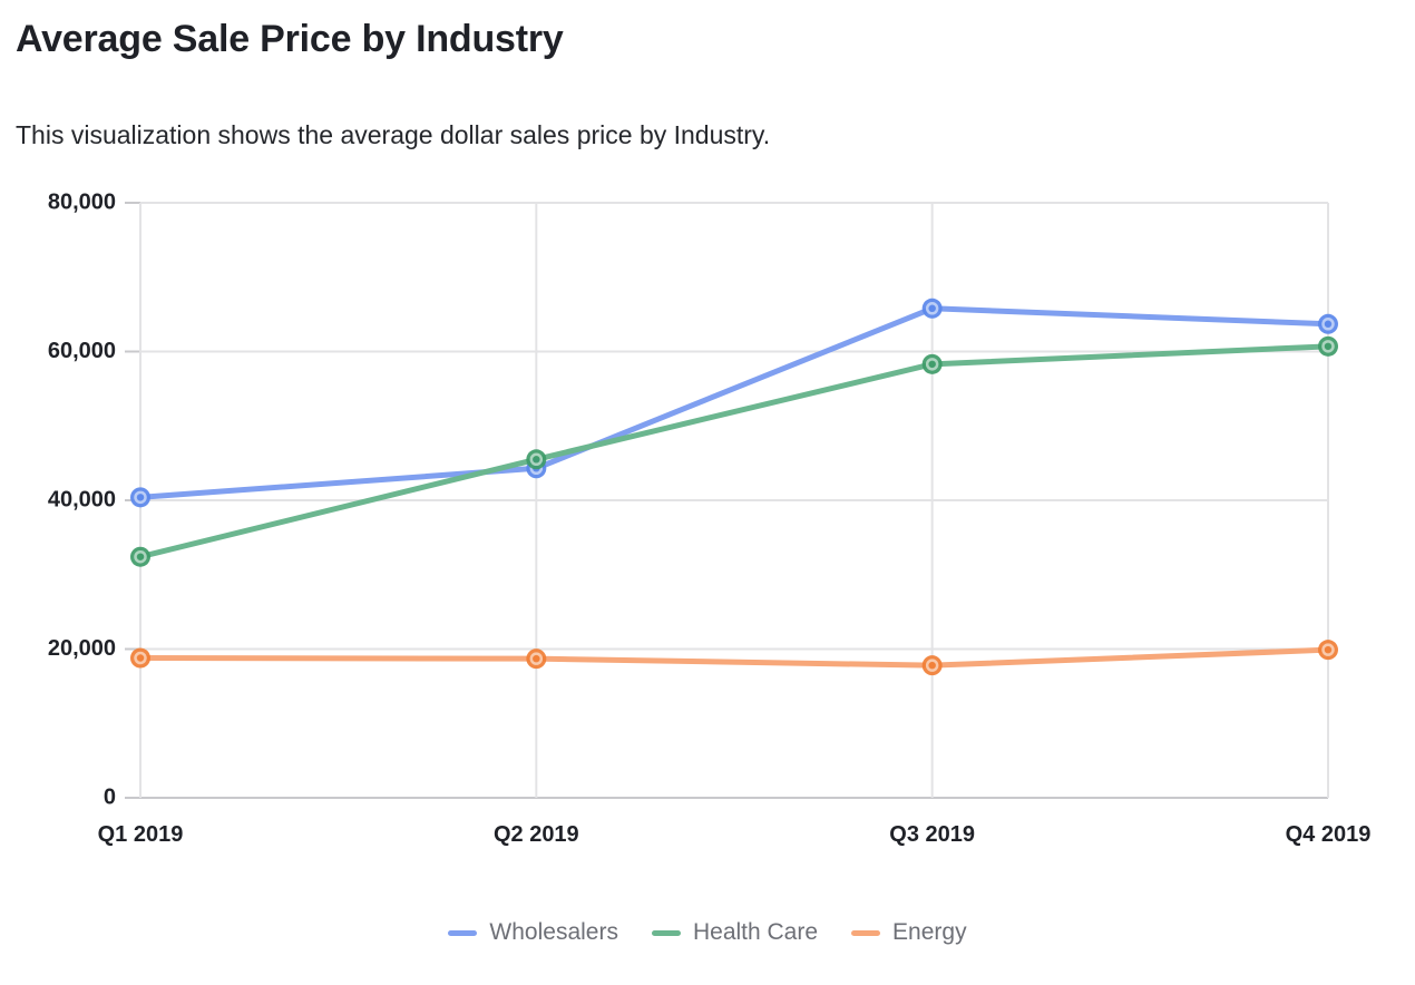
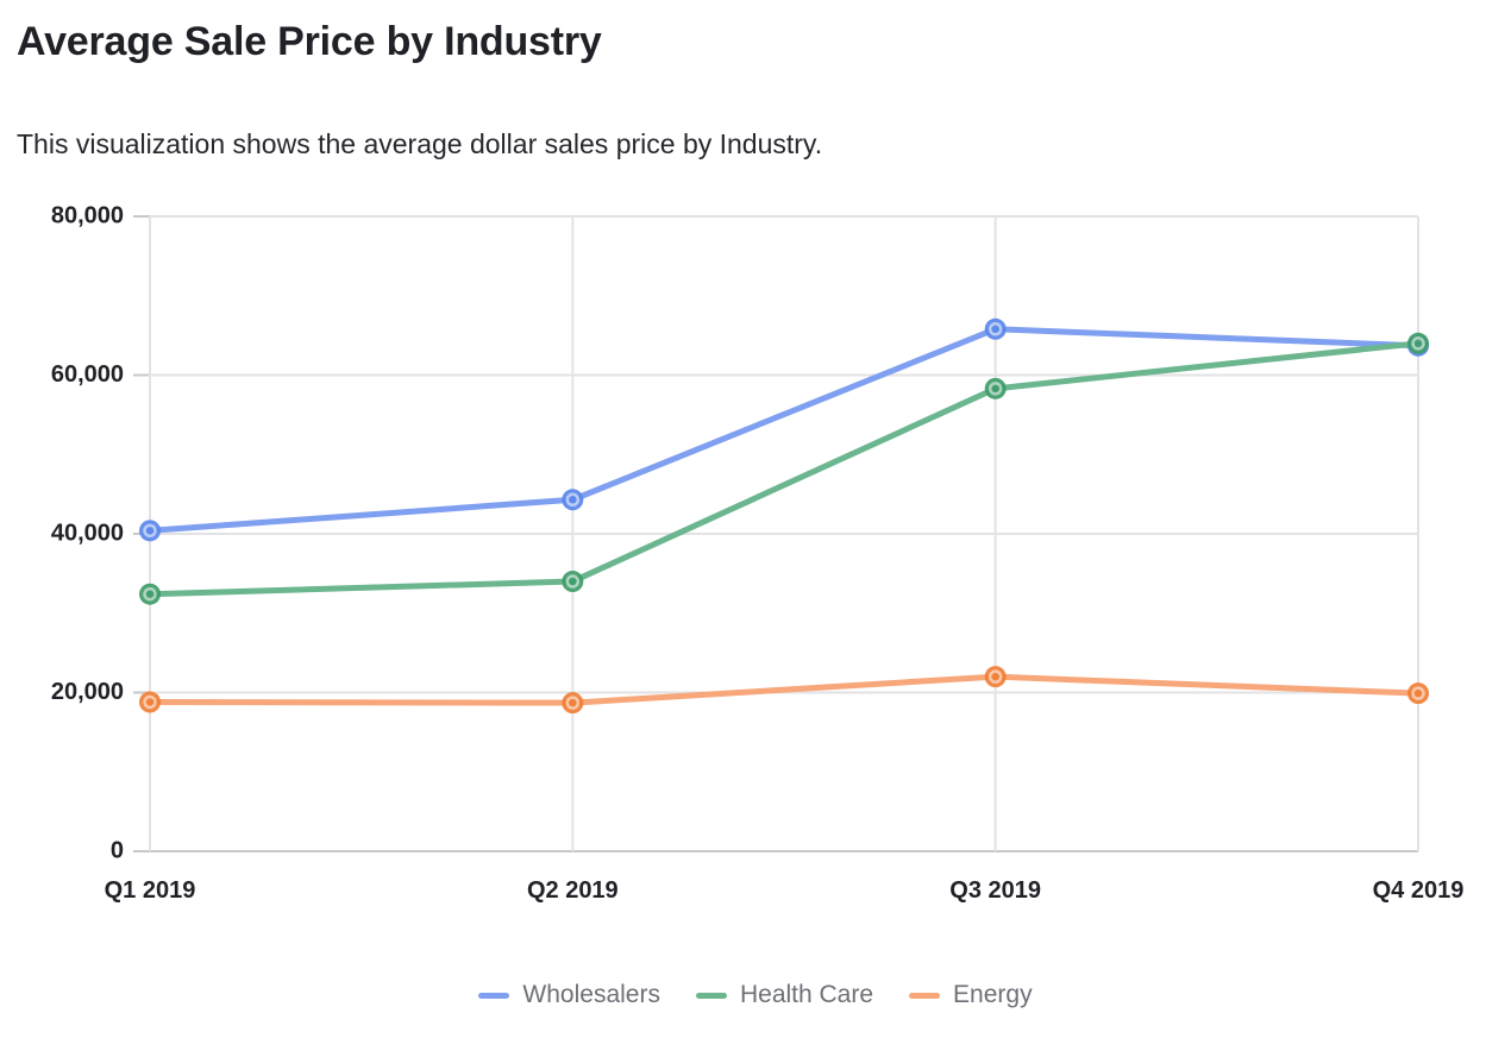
Health Care/Q2 2019: 46000 -> 34000
Energy/Q3 2019: 18000 -> 22000
Health Care/Q4 2019: 61000 -> 64000
